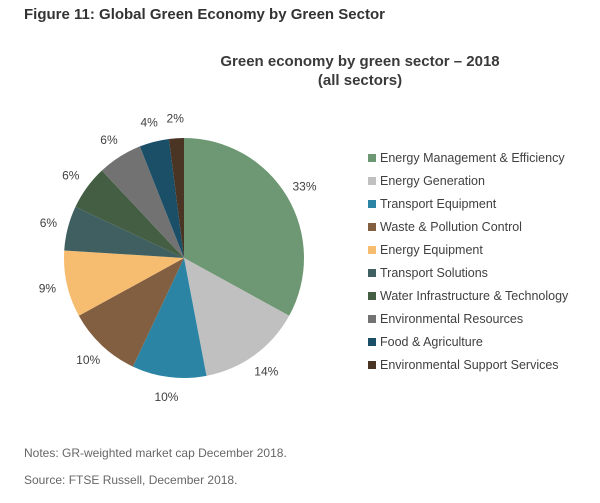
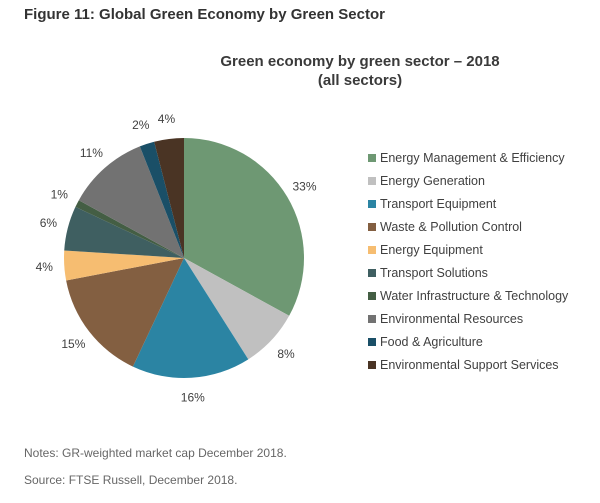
Energy Generation: 14% -> 8%
Transport Equipment: 10% -> 16%
Waste & Pollution Control: 10% -> 15%
Energy Equipment: 9% -> 4%
Water Infrastructure & Technology: 6% -> 1%
Environmental Resources: 6% -> 11%
Food & Agriculture: 4% -> 2%
Environmental Support Services: 2% -> 4%
